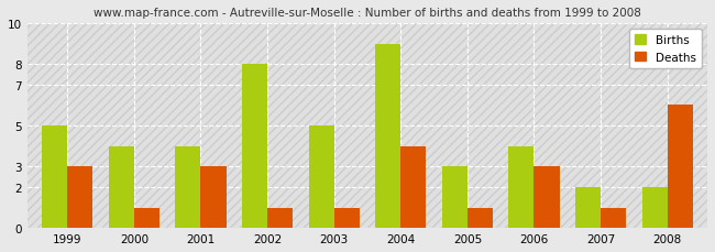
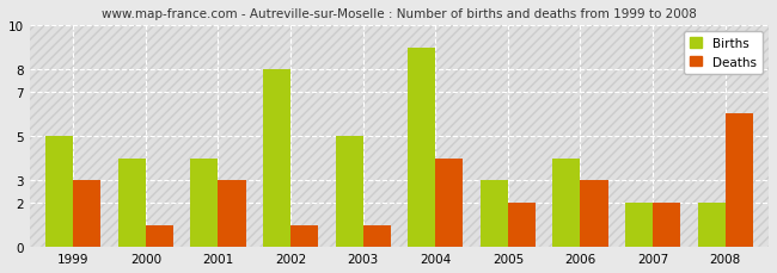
Deaths/2005: 1 -> 2
Deaths/2007: 1 -> 2
